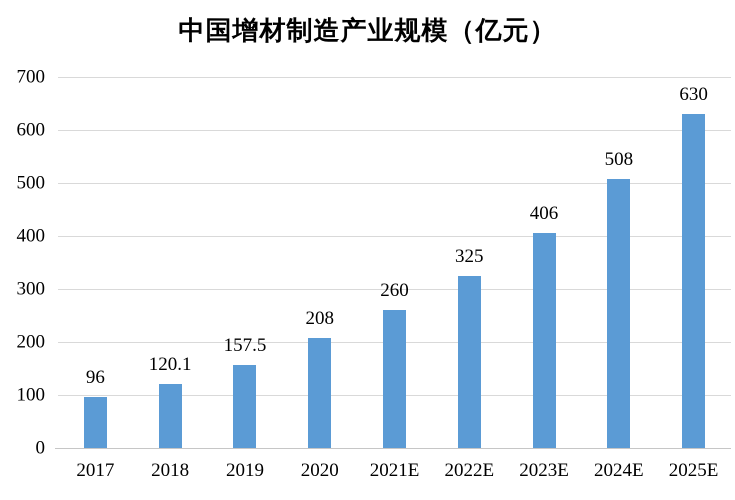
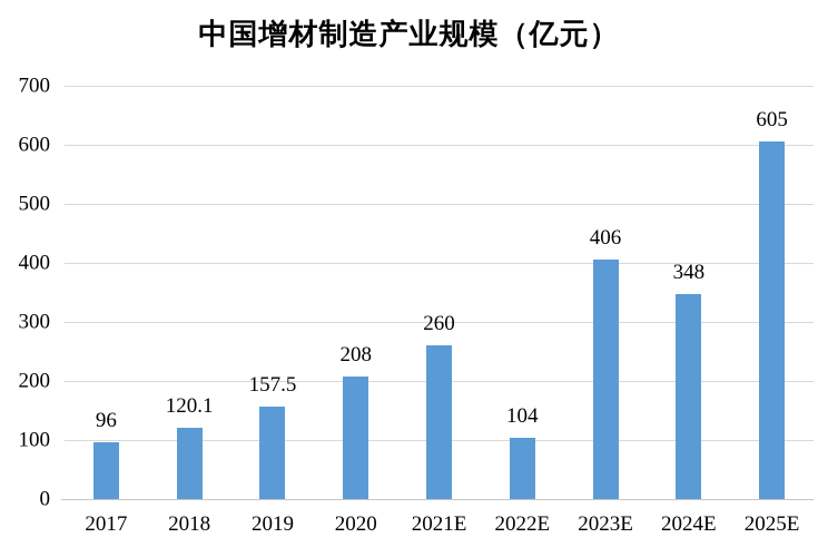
2022E: 325 -> 104
2024E: 508 -> 348
2025E: 630 -> 605
